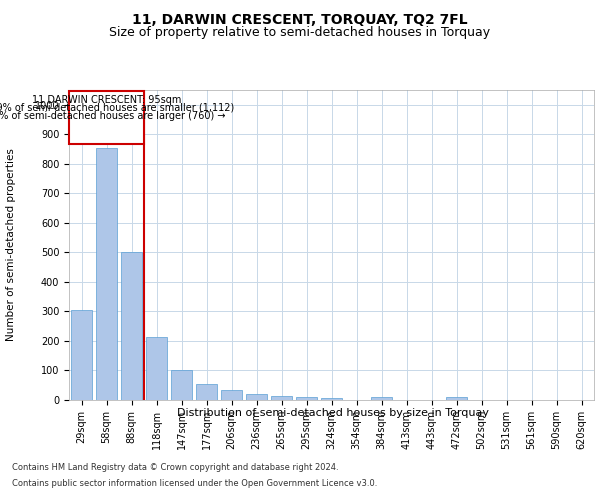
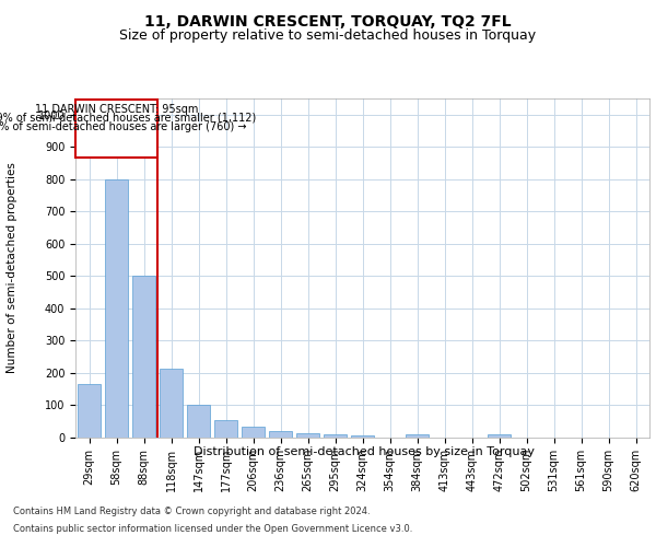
29sqm: 305 -> 165
58sqm: 855 -> 800
